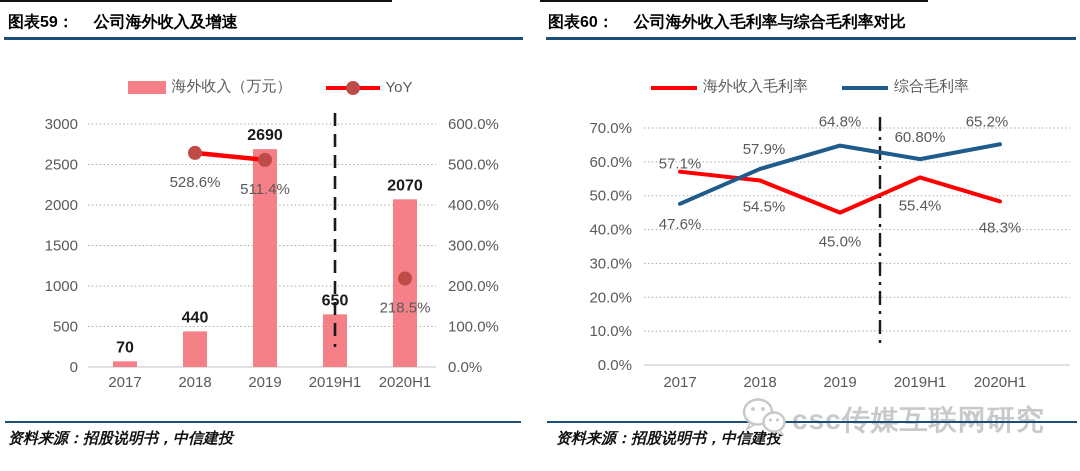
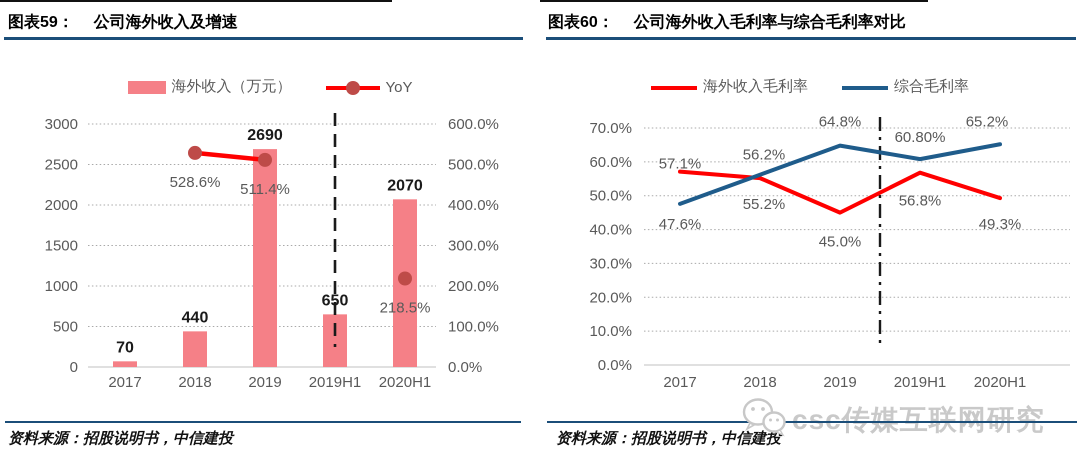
公司海外收入毛利率与综合毛利率对比/海外收入毛利率/2018: 54.5% -> 55.2%
公司海外收入毛利率与综合毛利率对比/综合毛利率/2018: 57.9% -> 56.2%
公司海外收入毛利率与综合毛利率对比/海外收入毛利率/2019H1: 55.4% -> 56.8%
公司海外收入毛利率与综合毛利率对比/海外收入毛利率/2020H1: 48.3% -> 49.3%
